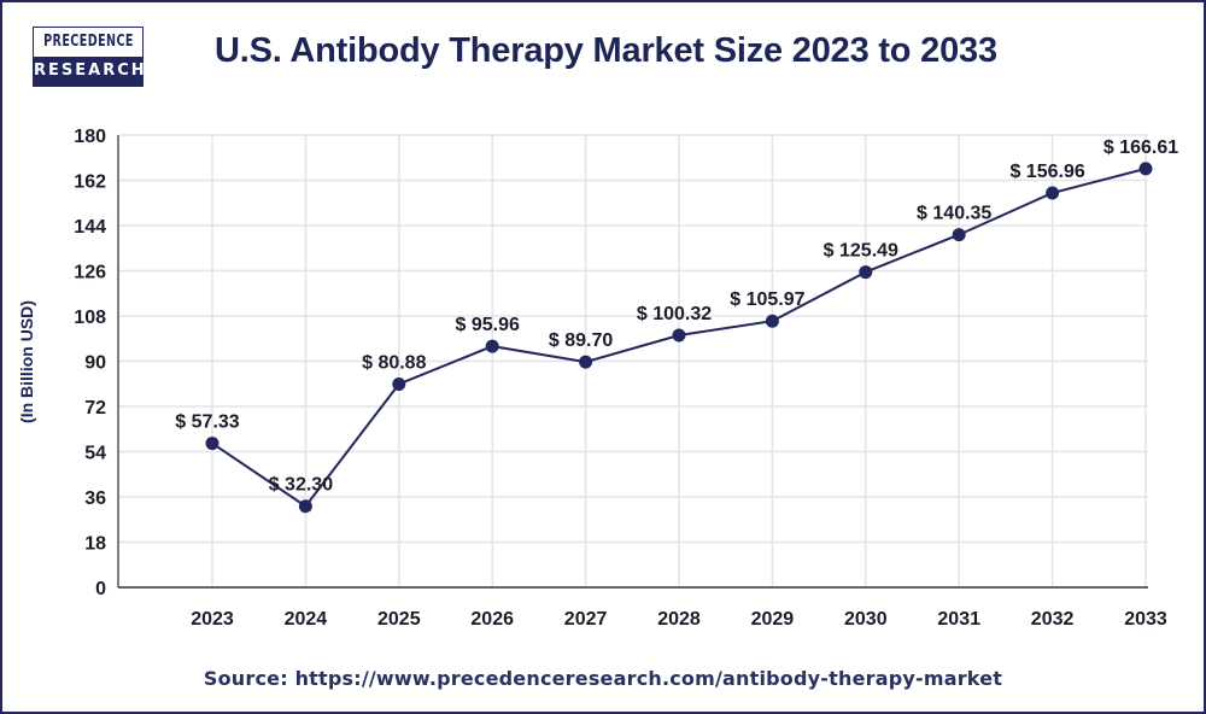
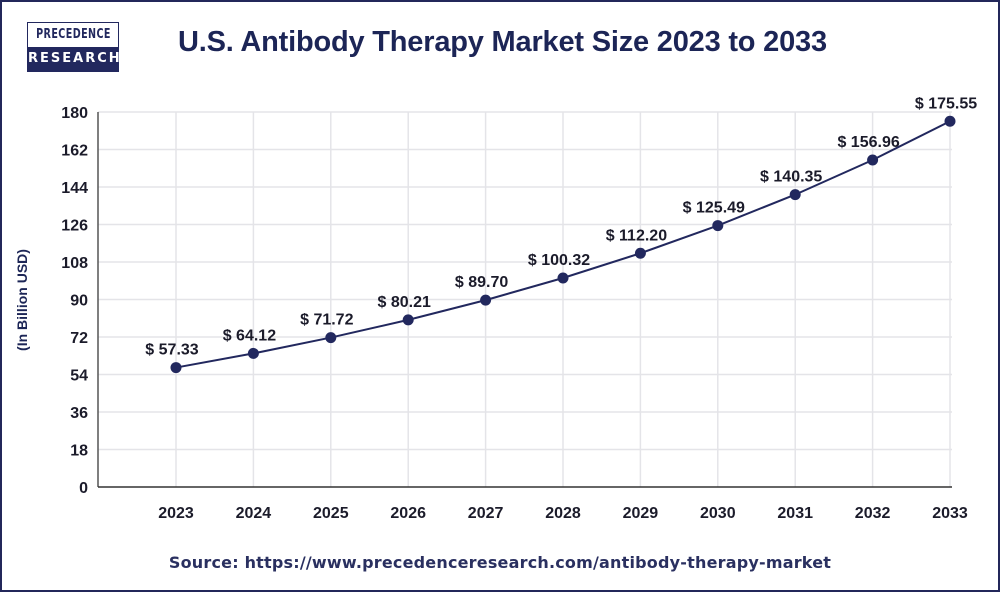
2024: 32.30 -> 64.12
2025: 80.88 -> 71.72
2026: 95.96 -> 80.21
2029: 105.97 -> 112.20
2033: 166.61 -> 175.55
